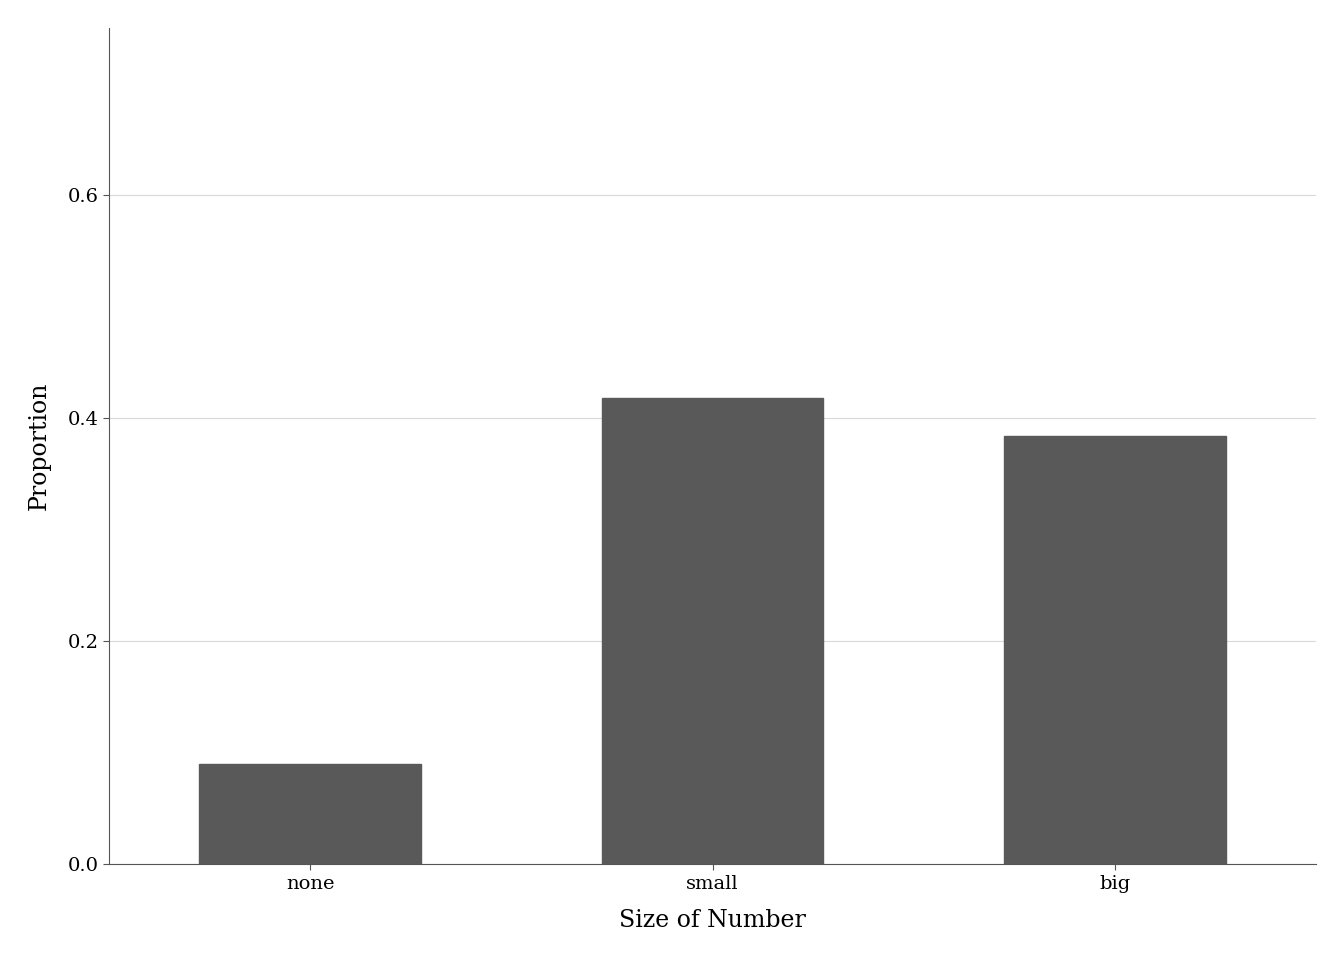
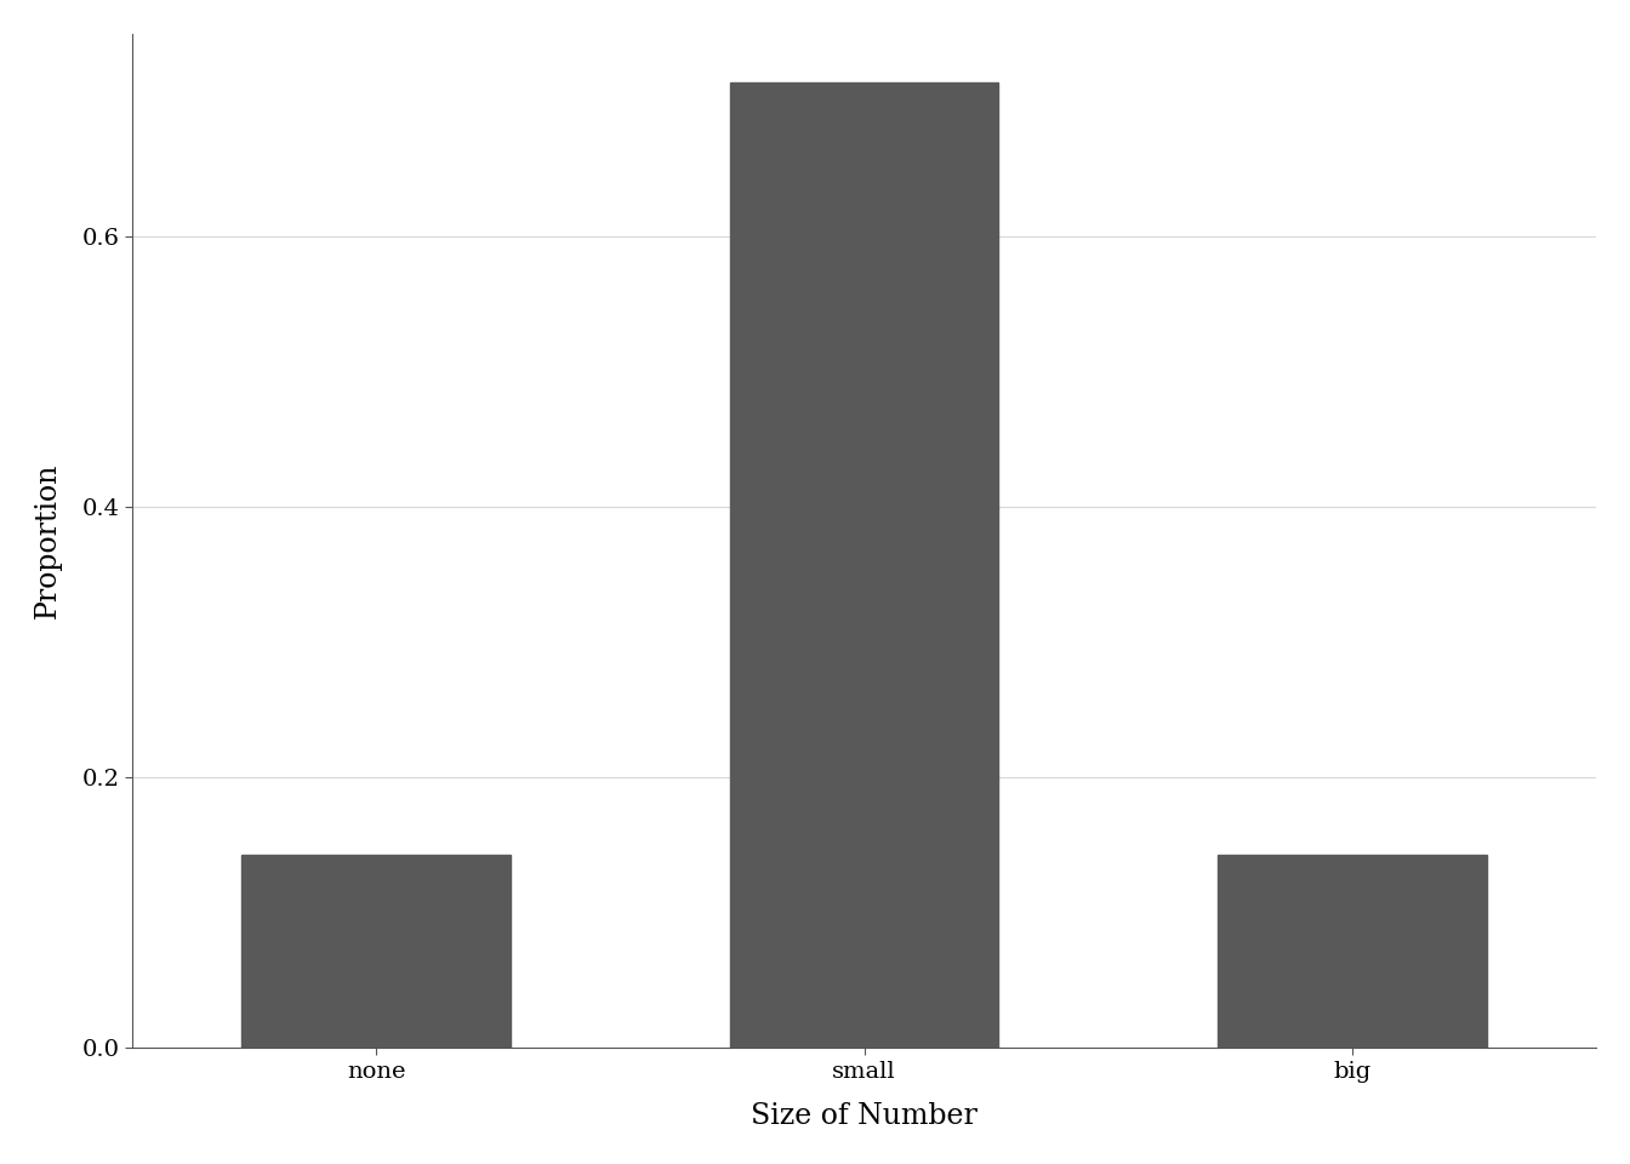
none: 0.090 -> 0.143
small: 0.418 -> 0.714
big: 0.384 -> 0.143
